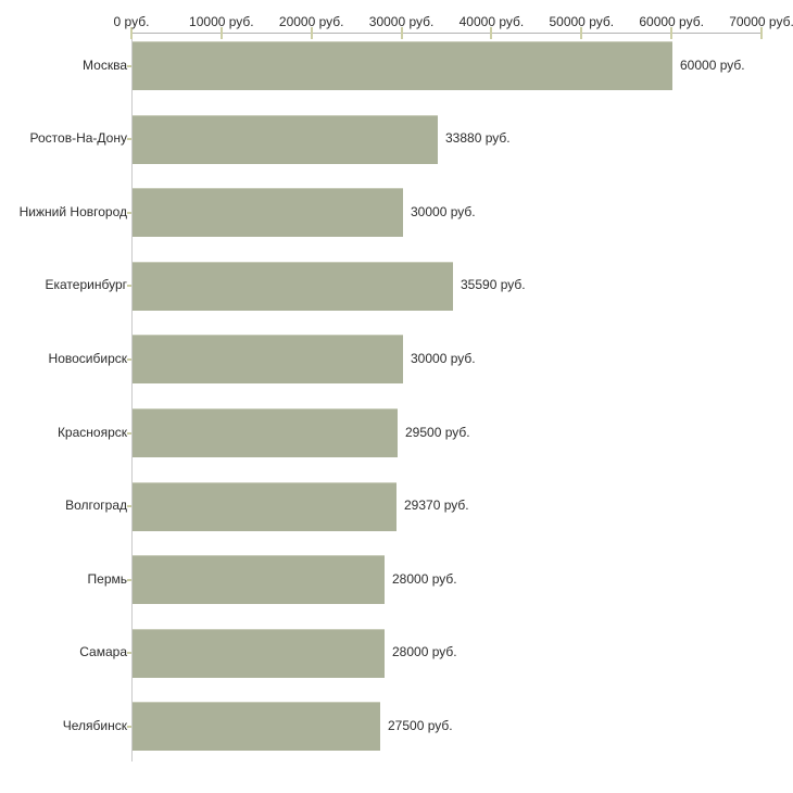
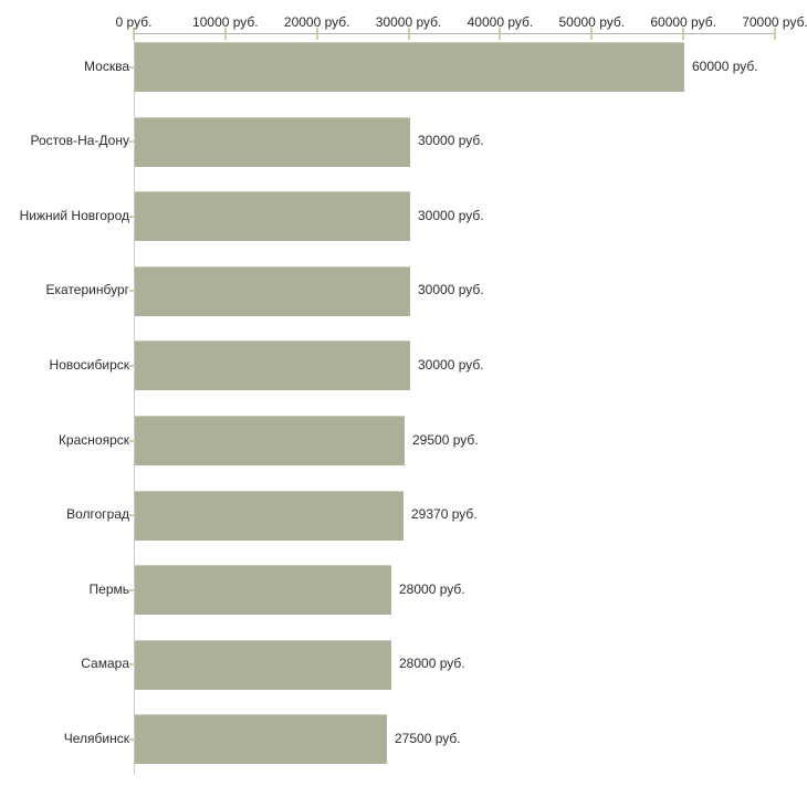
Ростов-На-Дону: 33880 -> 30000
Екатеринбург: 35590 -> 30000
